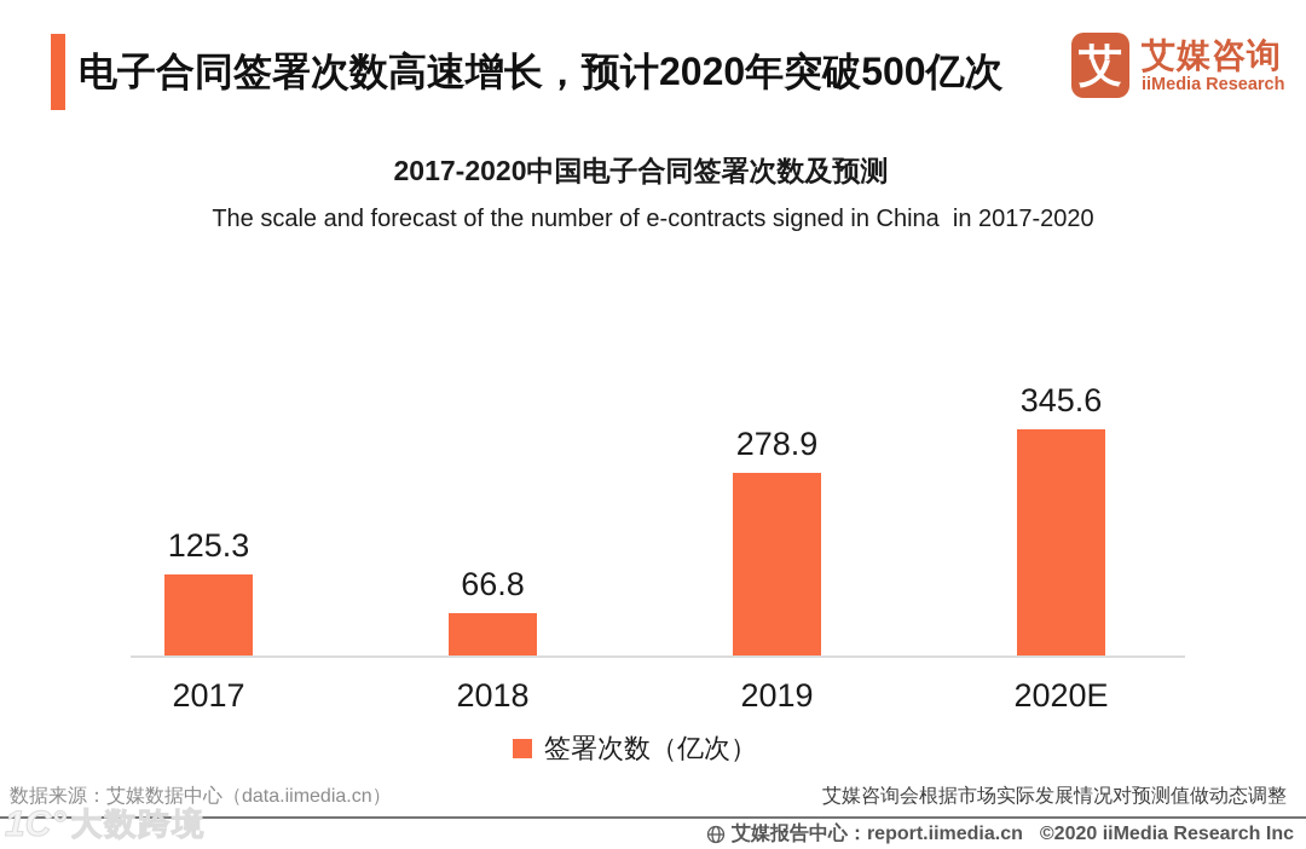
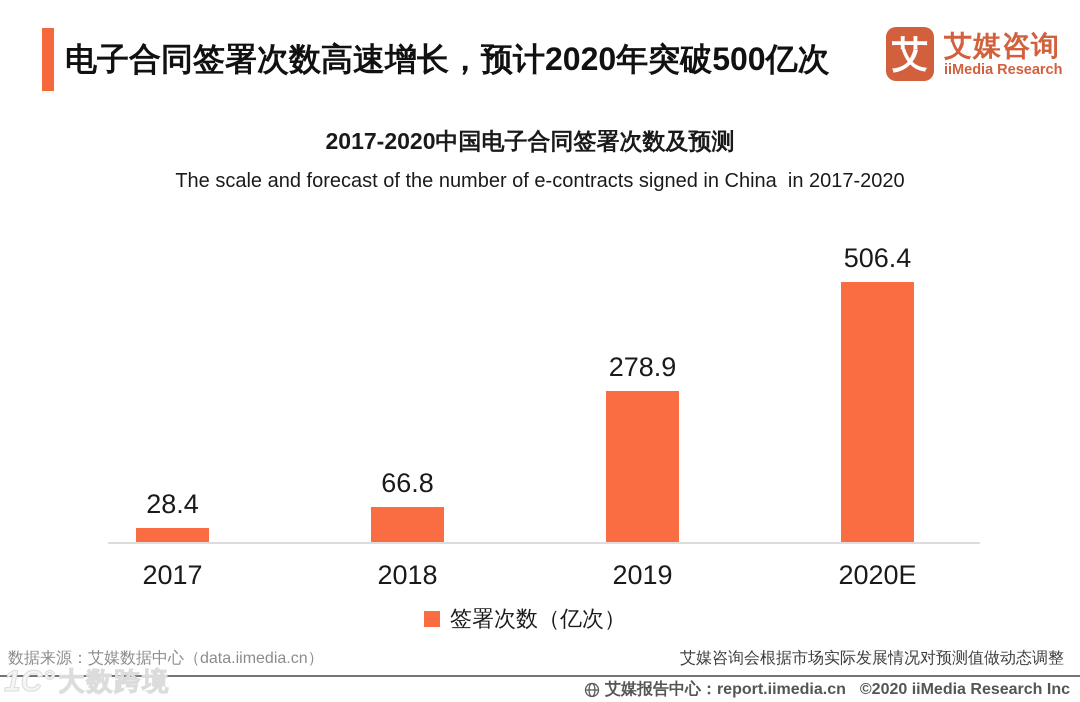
2017: 125.3 -> 28.4
2020E: 345.6 -> 506.4
